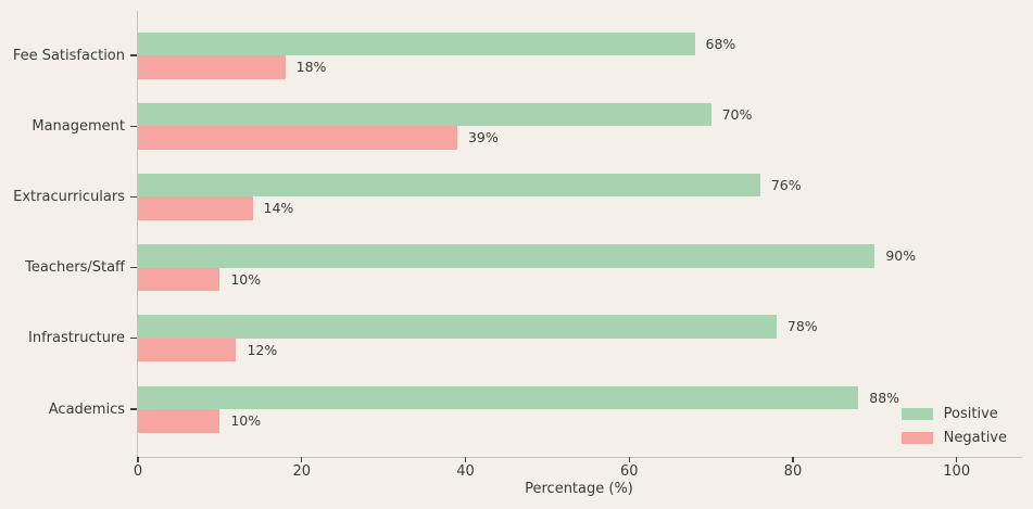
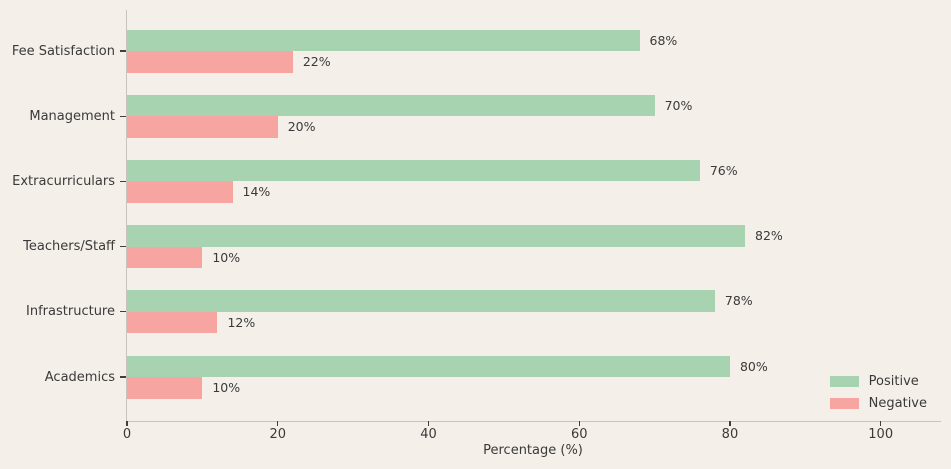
Negative/Fee Satisfaction: 18% -> 22%
Negative/Management: 39% -> 20%
Positive/Teachers/Staff: 90% -> 82%
Positive/Academics: 88% -> 80%
